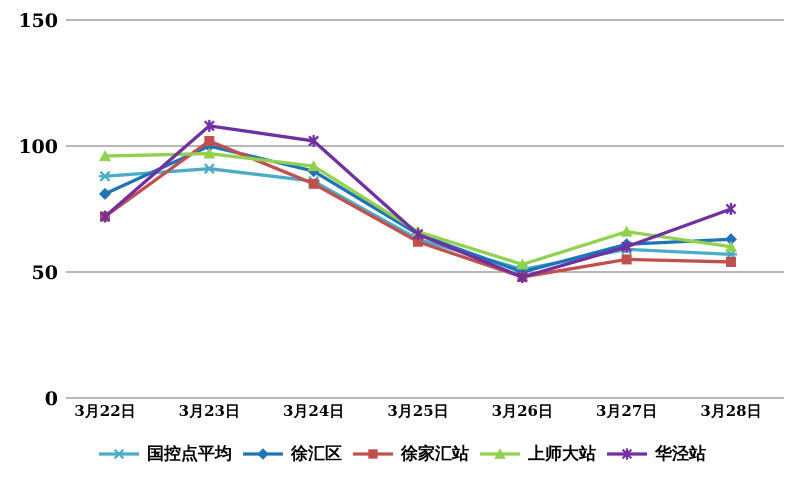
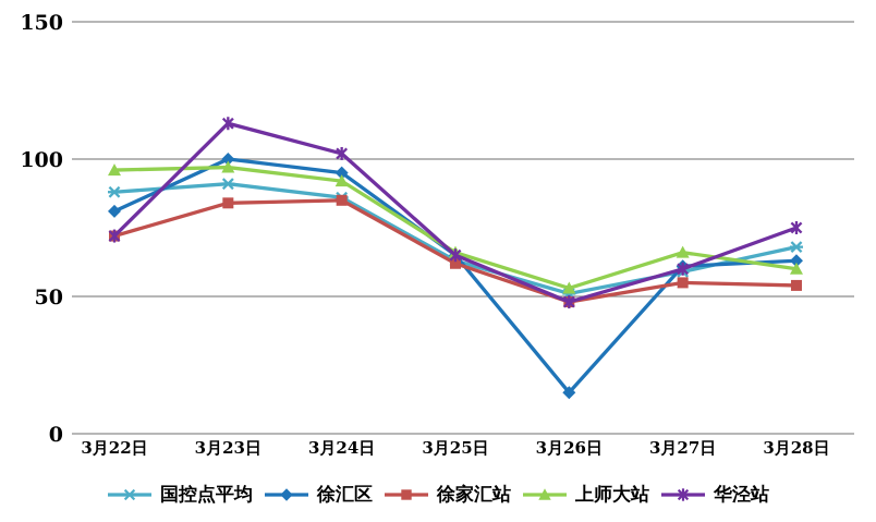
徐家汇站/3月23日: 102 -> 84
华泾站/3月23日: 108 -> 113
徐汇区/3月24日: 90 -> 95
徐汇区/3月26日: 50 -> 15
国控点平均/3月28日: 57 -> 68
